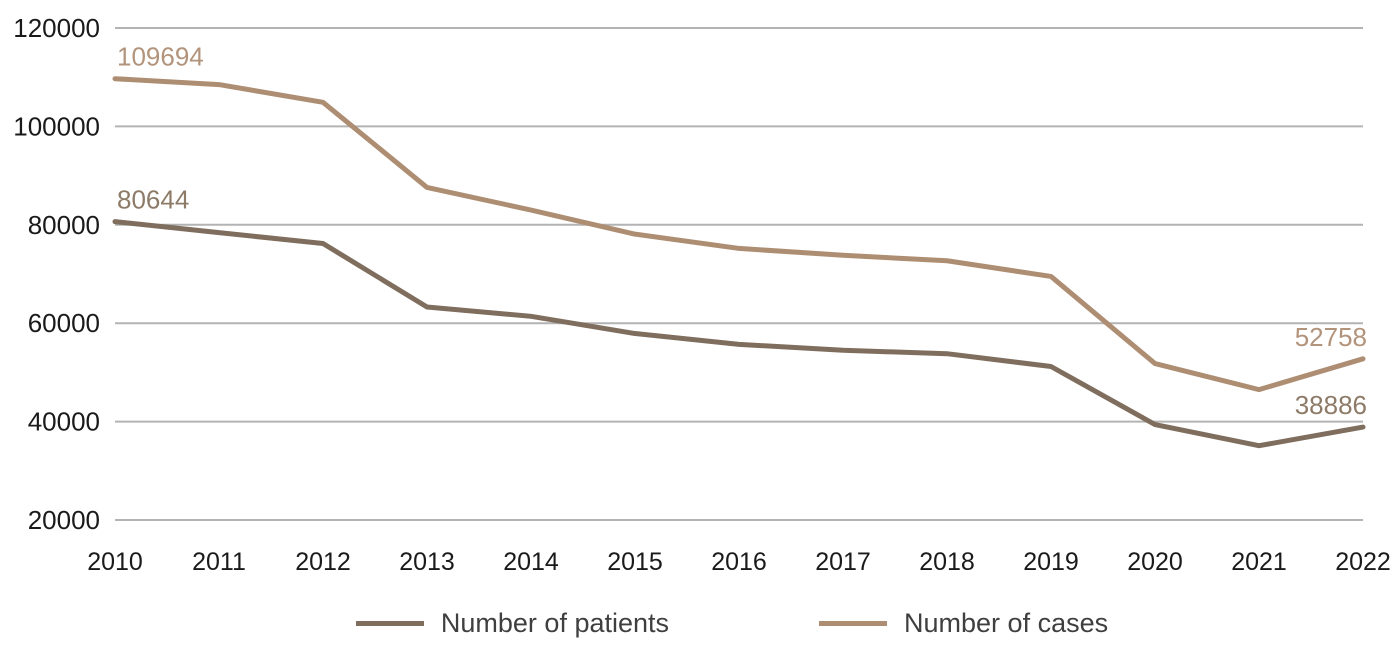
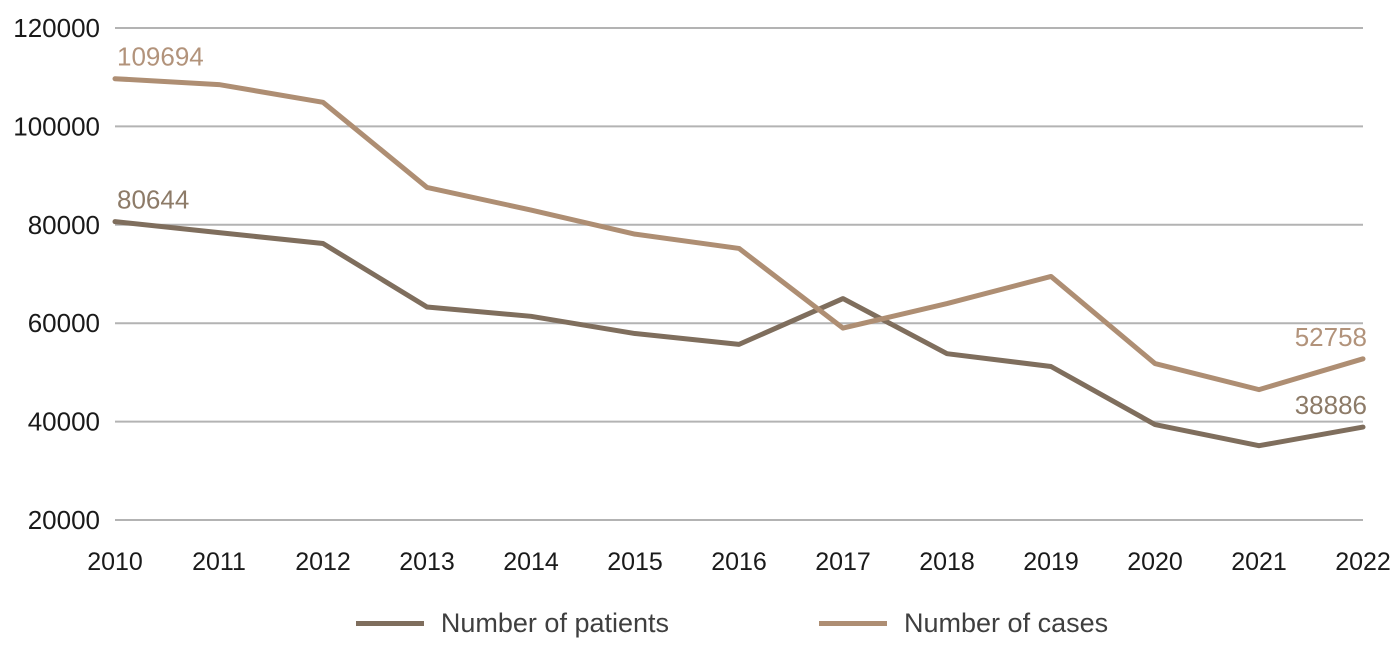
Number of patients/2017: 54000 -> 65000
Number of cases/2017: 74000 -> 59000
Number of cases/2018: 73000 -> 64000
